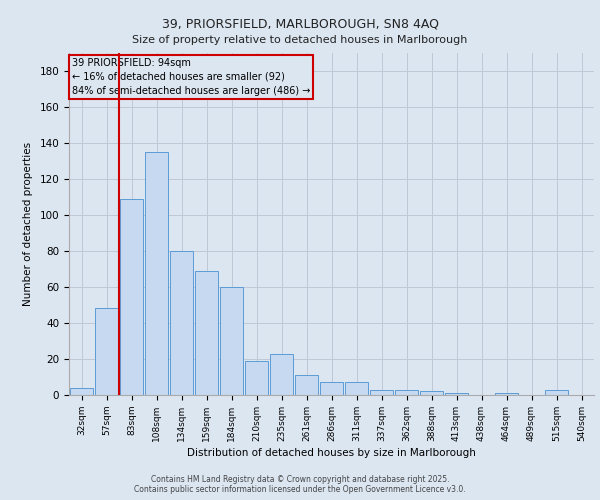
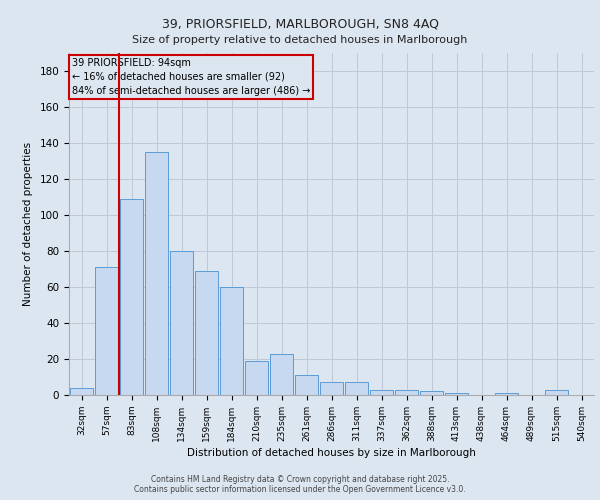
57sqm: 48 -> 71
